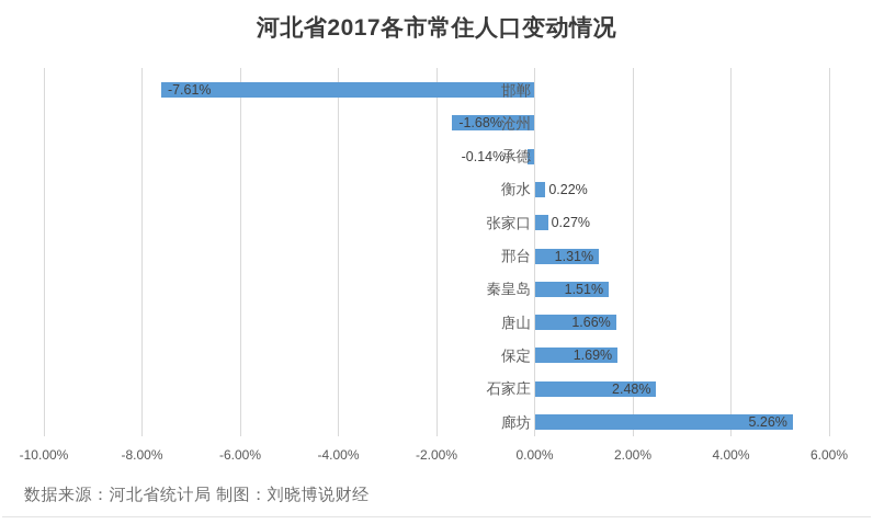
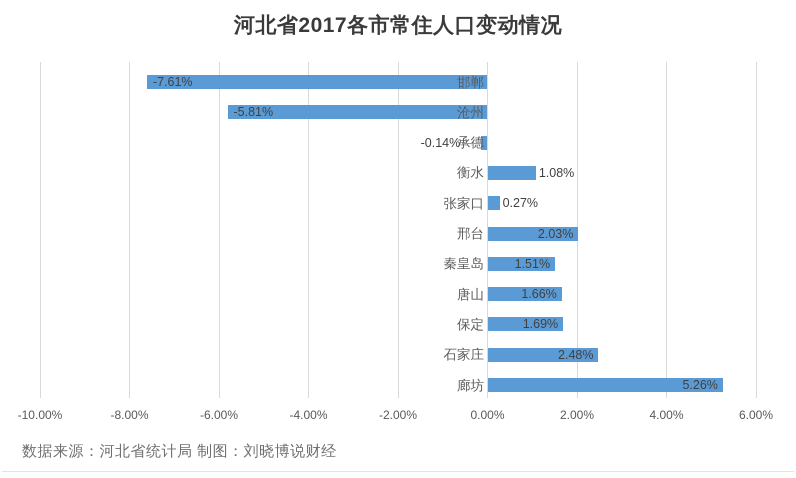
沧州: -1.68% -> -5.81%
衡水: 0.22% -> 1.08%
邢台: 1.31% -> 2.03%
